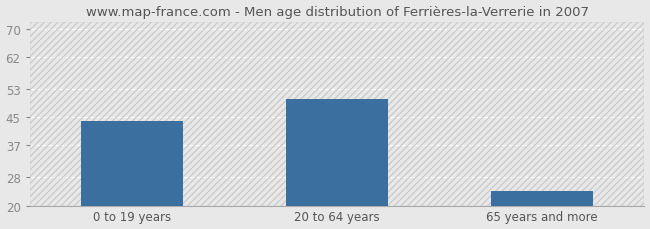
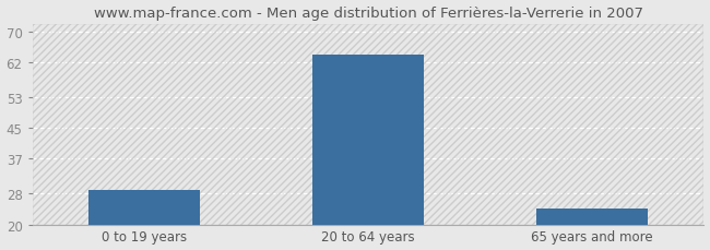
0 to 19 years: 44 -> 29
20 to 64 years: 50 -> 64
